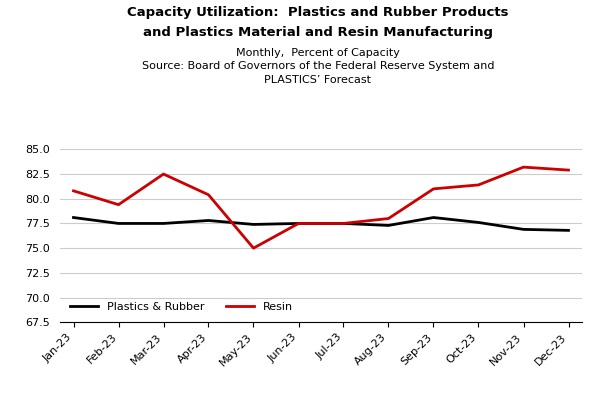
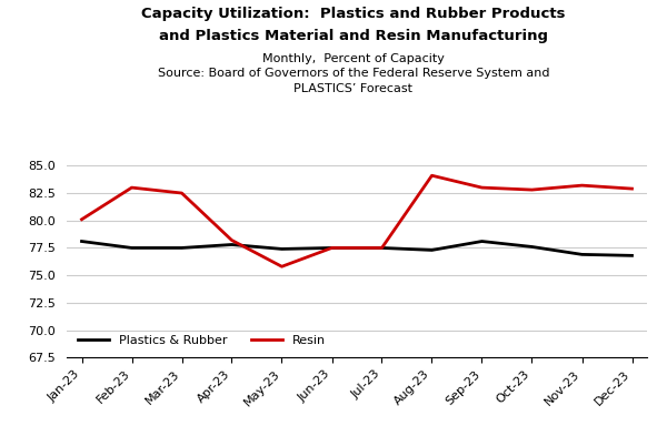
Resin/Jan-23: 80.8 -> 80.1
Resin/Feb-23: 79.4 -> 83.0
Resin/Apr-23: 80.4 -> 78.2
Resin/May-23: 75.0 -> 75.8
Resin/Aug-23: 78.0 -> 84.1
Resin/Sep-23: 81.0 -> 83.0
Resin/Oct-23: 81.4 -> 82.8
